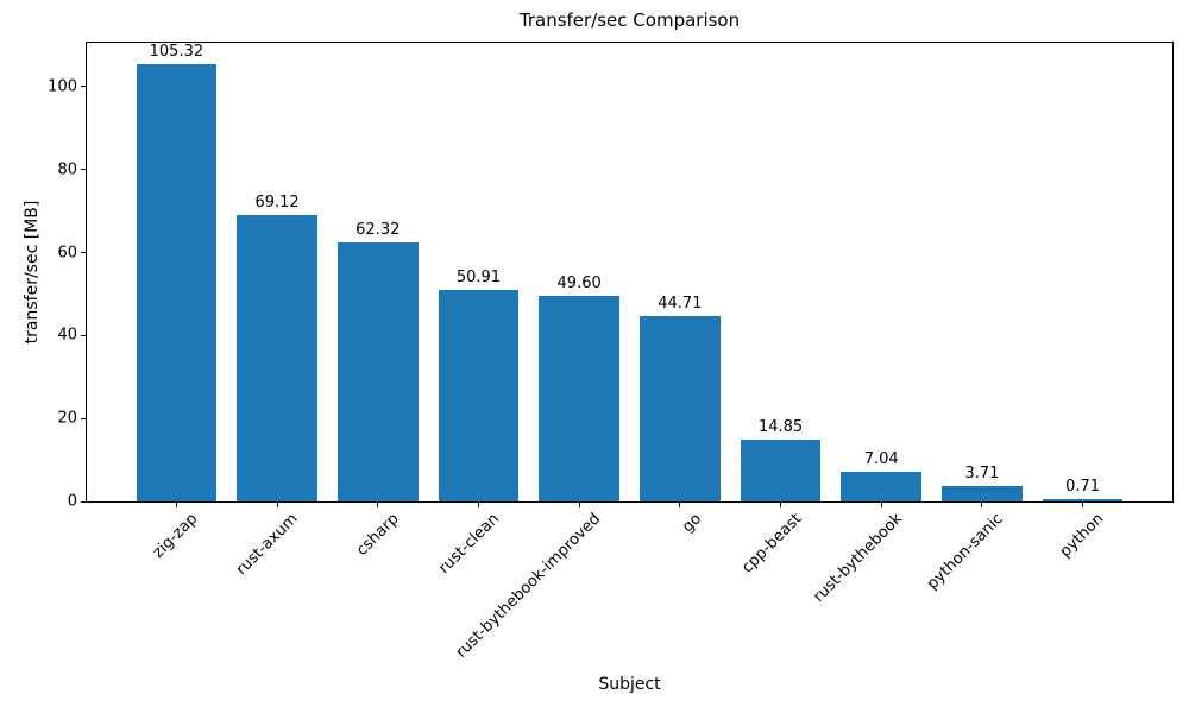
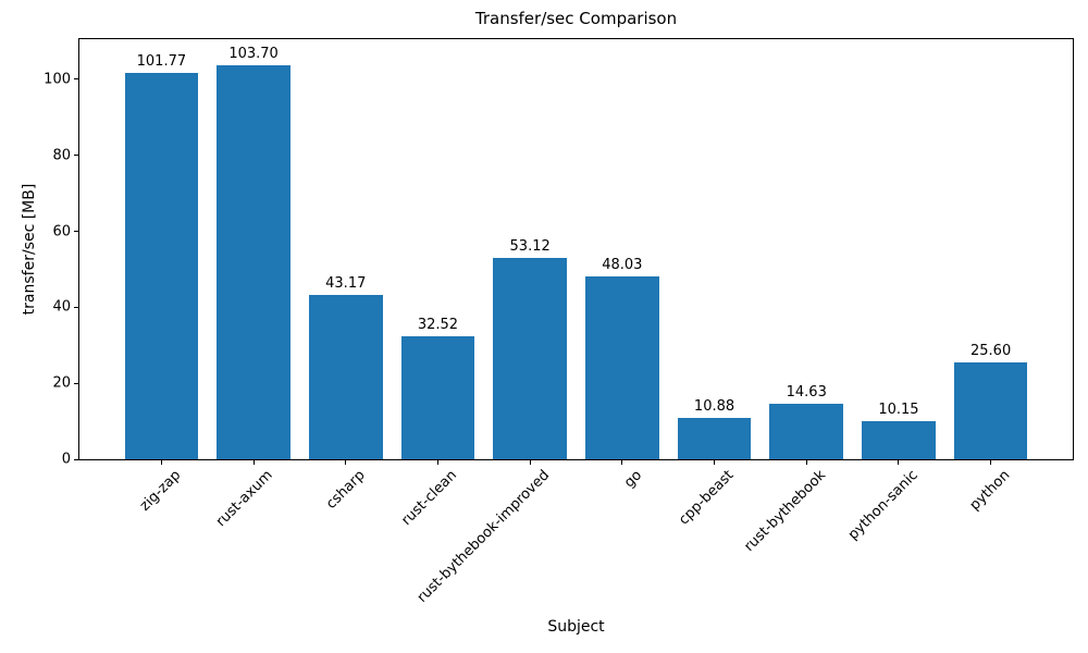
zig-zap: 105.32 -> 101.77
rust-axum: 69.12 -> 103.70
csharp: 62.32 -> 43.17
rust-clean: 50.91 -> 32.52
rust-bythebook-improved: 49.60 -> 53.12
go: 44.71 -> 48.03
cpp-beast: 14.85 -> 10.88
rust-bythebook: 7.04 -> 14.63
python-sanic: 3.71 -> 10.15
python: 0.71 -> 25.60
